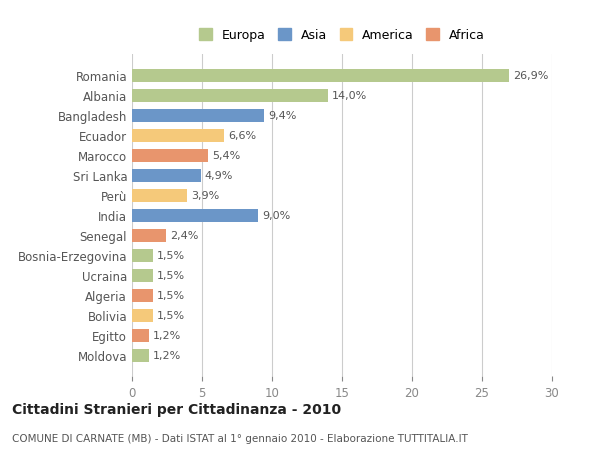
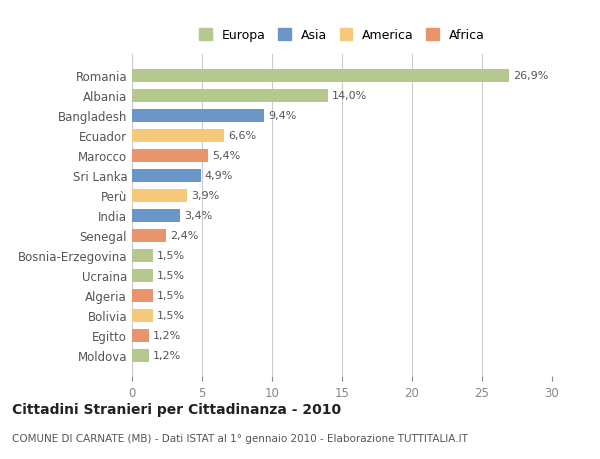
India: 9,0% -> 3,4%
